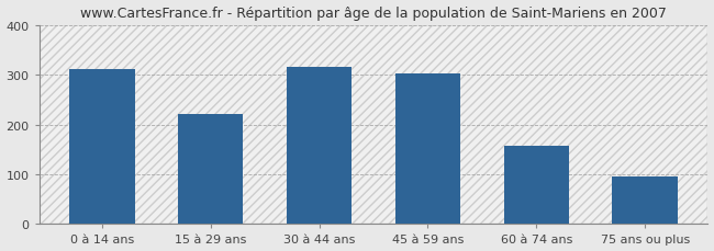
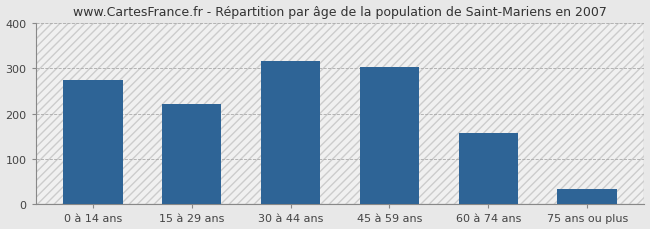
0 à 14 ans: 312 -> 275
75 ans ou plus: 95 -> 35
